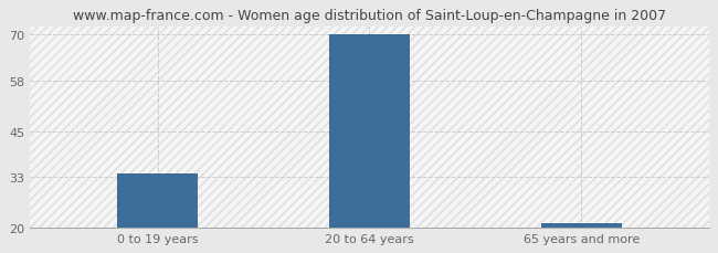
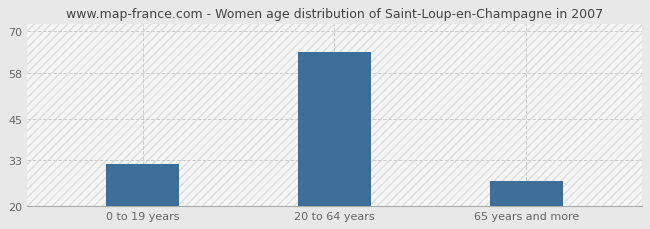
0 to 19 years: 34 -> 32
20 to 64 years: 70 -> 64
65 years and more: 21 -> 27
